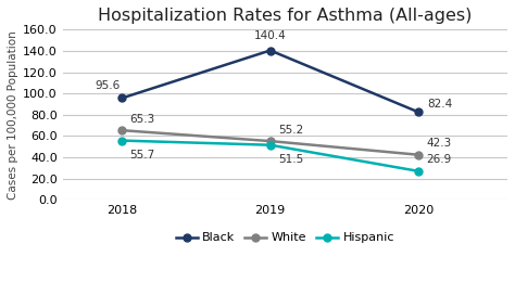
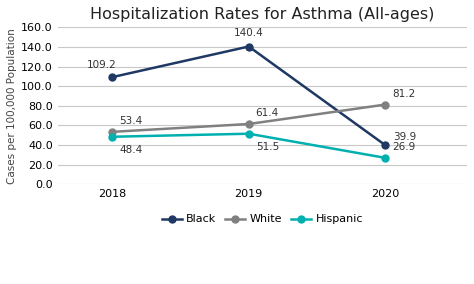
Black/2018: 95.6 -> 109.2
White/2018: 65.3 -> 53.4
Hispanic/2018: 55.7 -> 48.4
White/2019: 55.2 -> 61.4
Black/2020: 82.4 -> 39.9
White/2020: 42.3 -> 81.2
